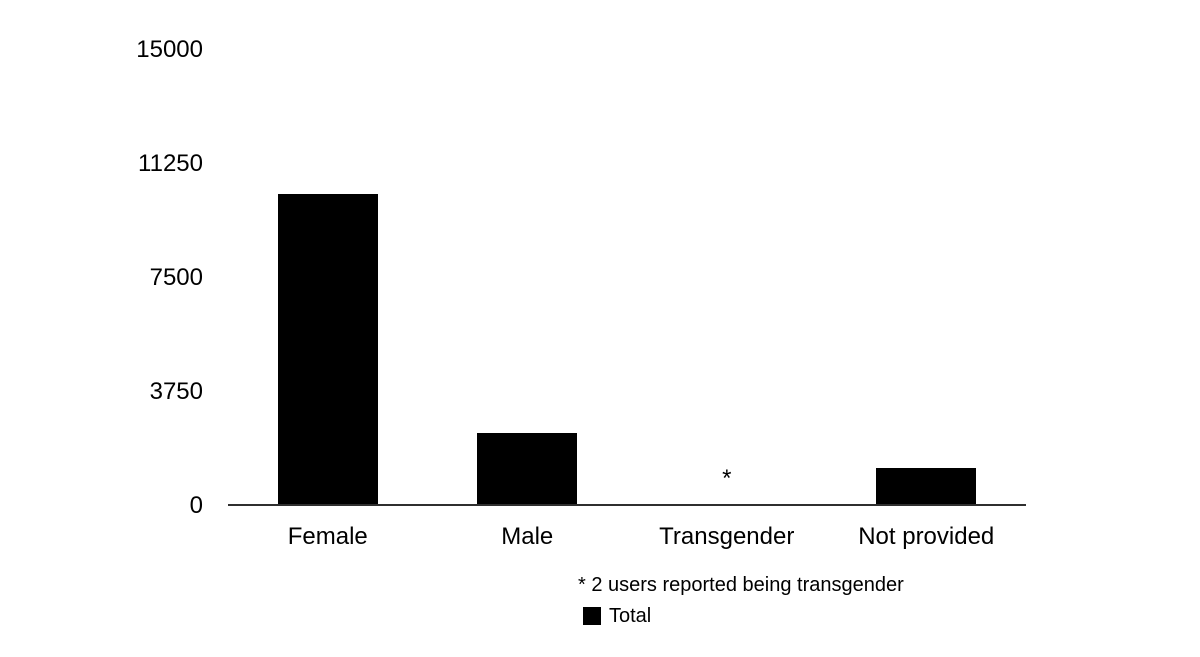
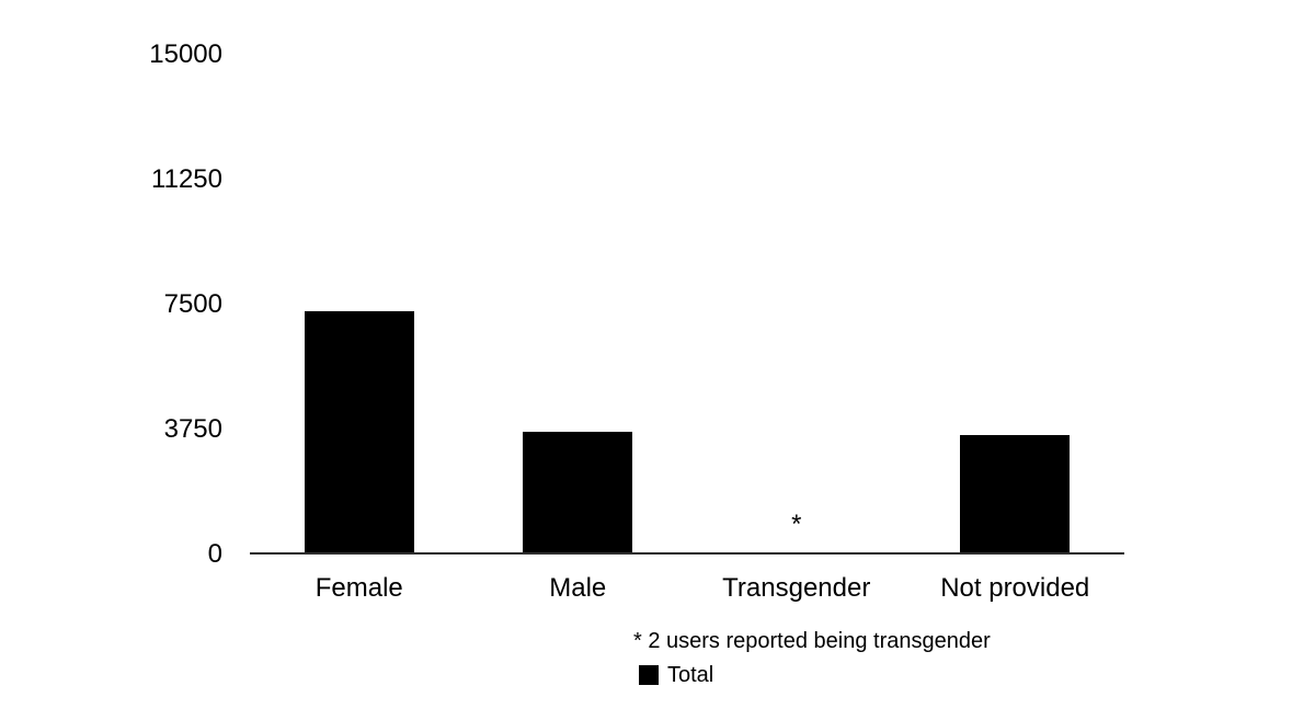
Female: 10200 -> 7300
Male: 2400 -> 3700
Not provided: 1200 -> 3600
